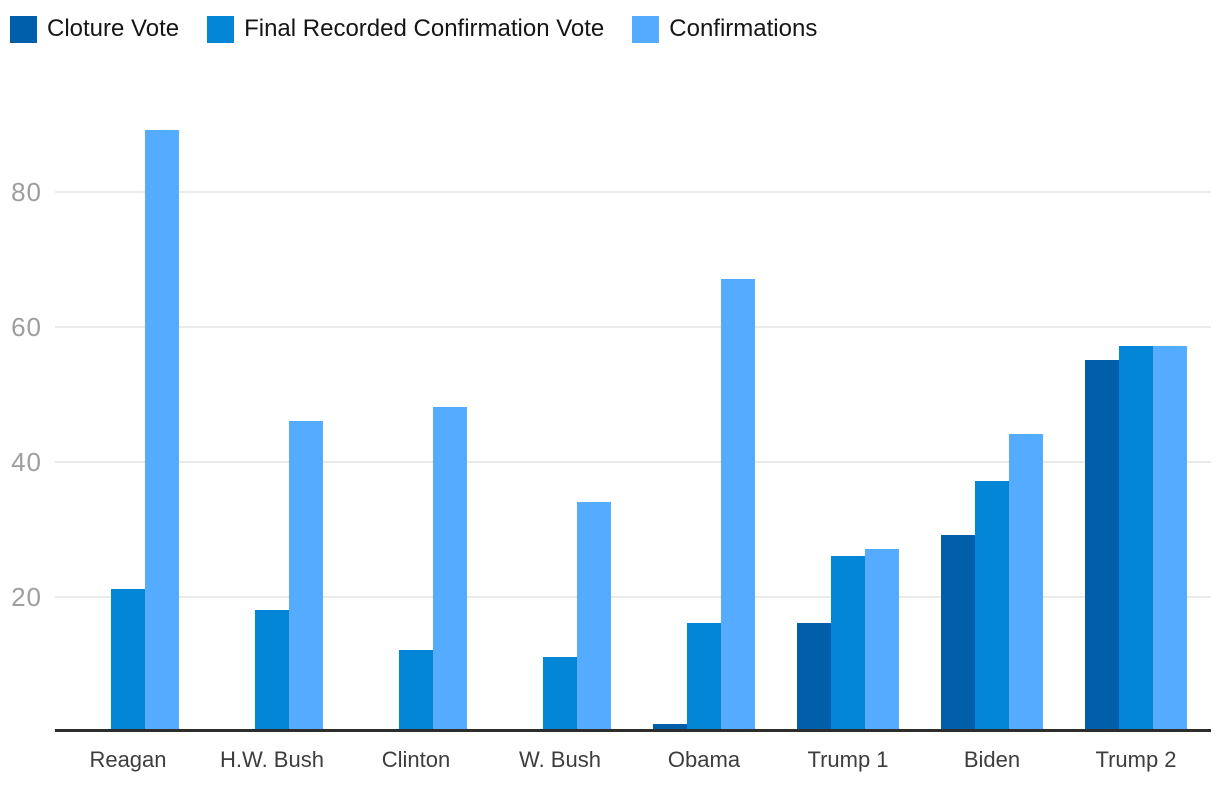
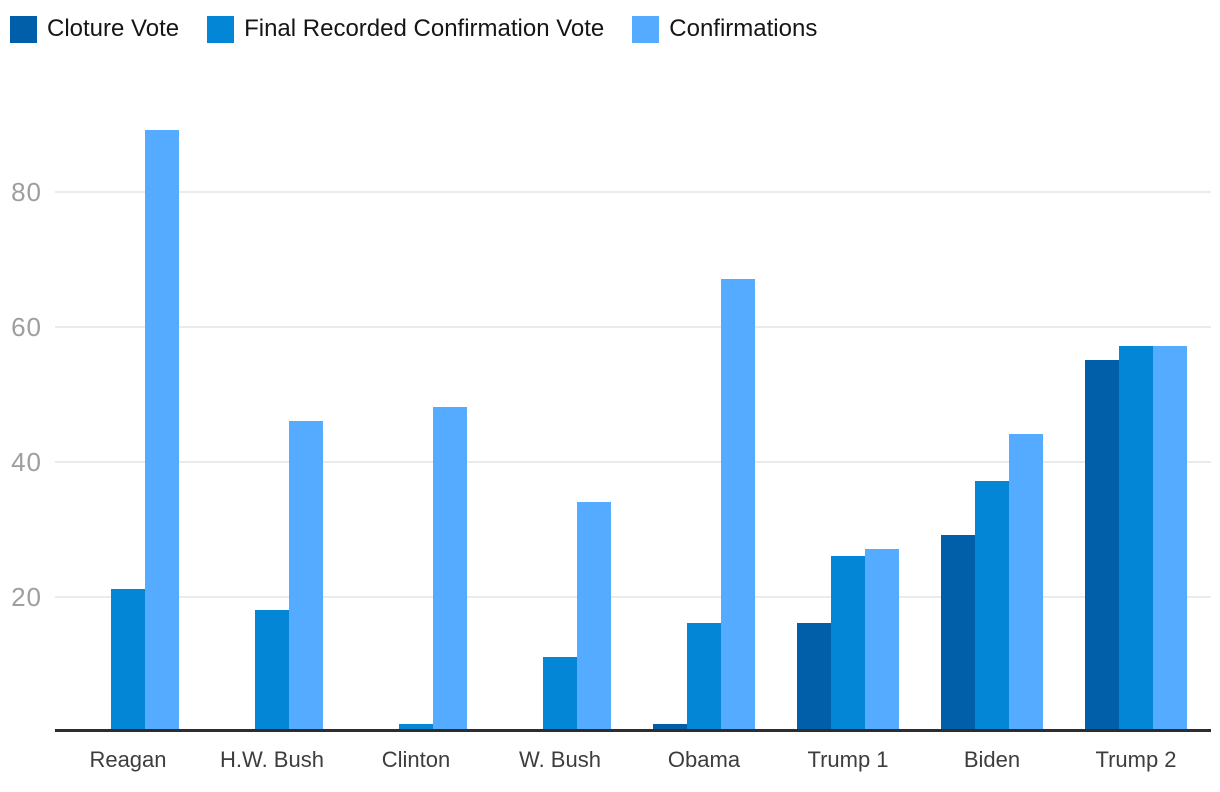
Final Recorded Confirmation Vote/Clinton: 12 -> 1
